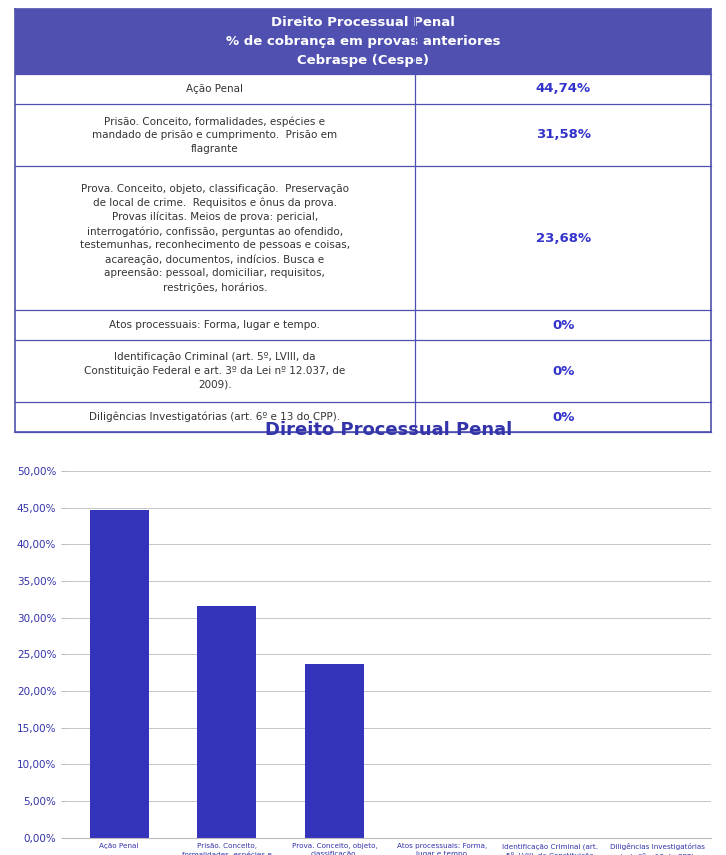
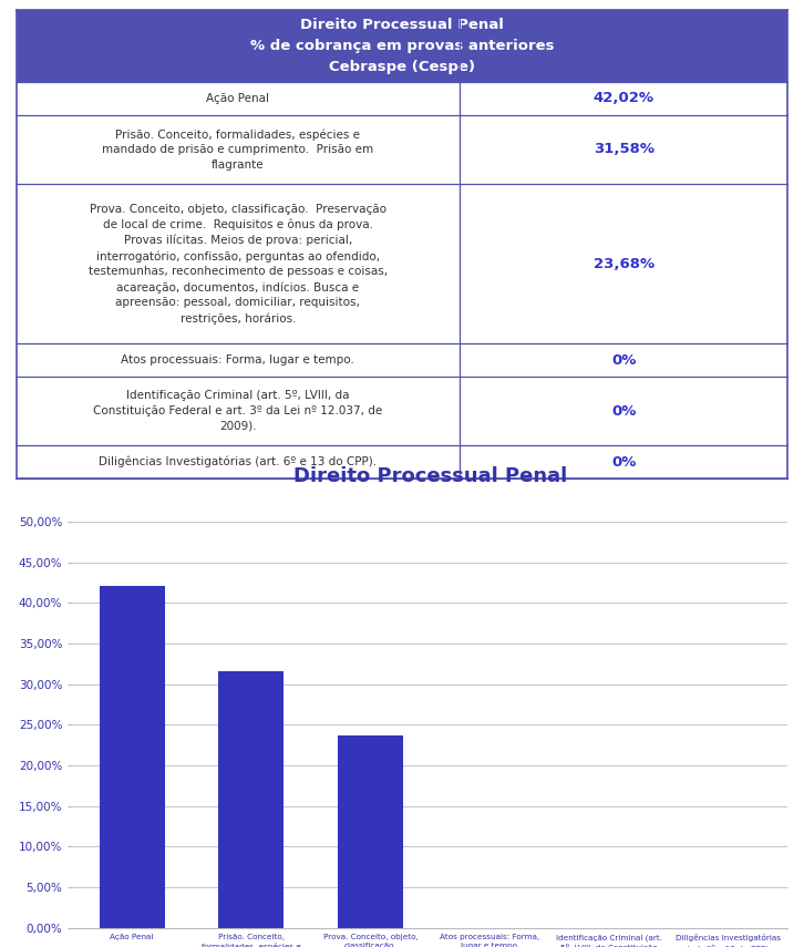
Ação Penal: 44,74% -> 42,02%
